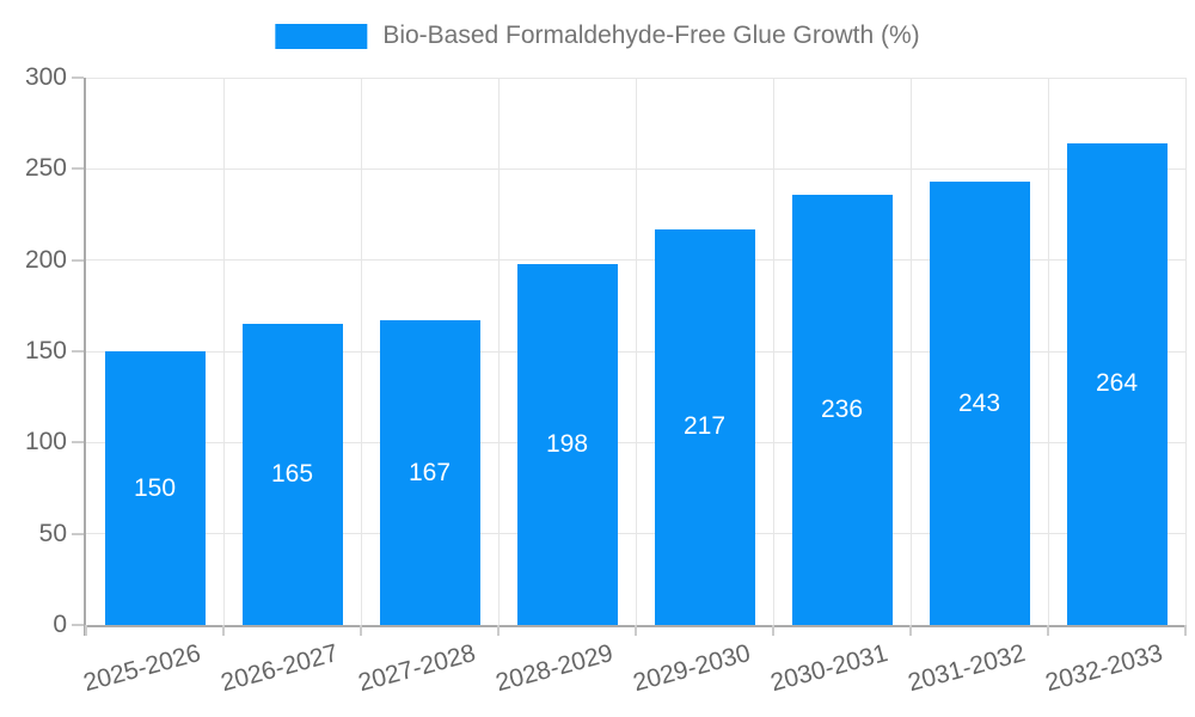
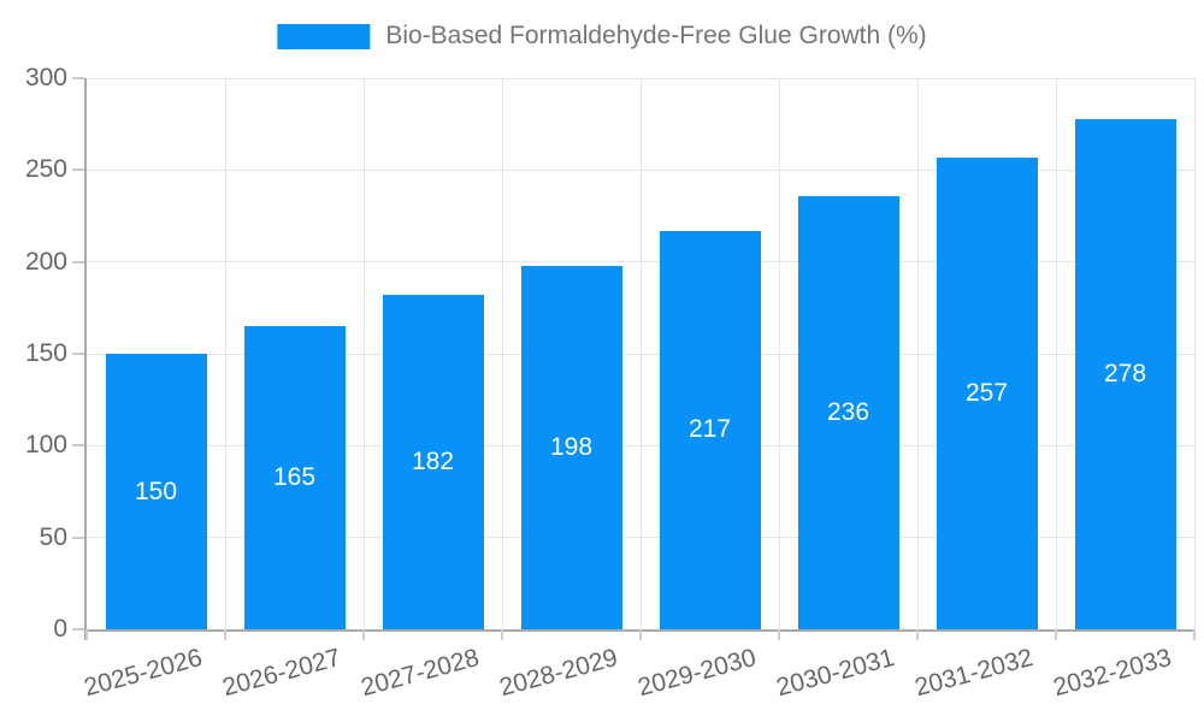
2027-2028: 167 -> 182
2031-2032: 243 -> 257
2032-2033: 264 -> 278
